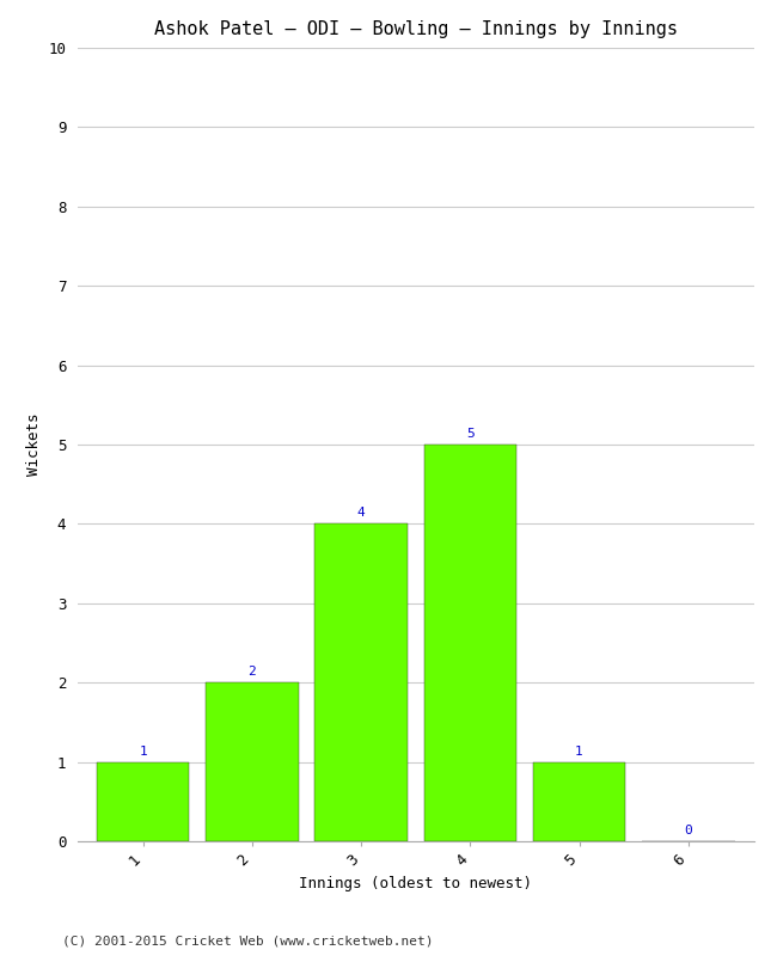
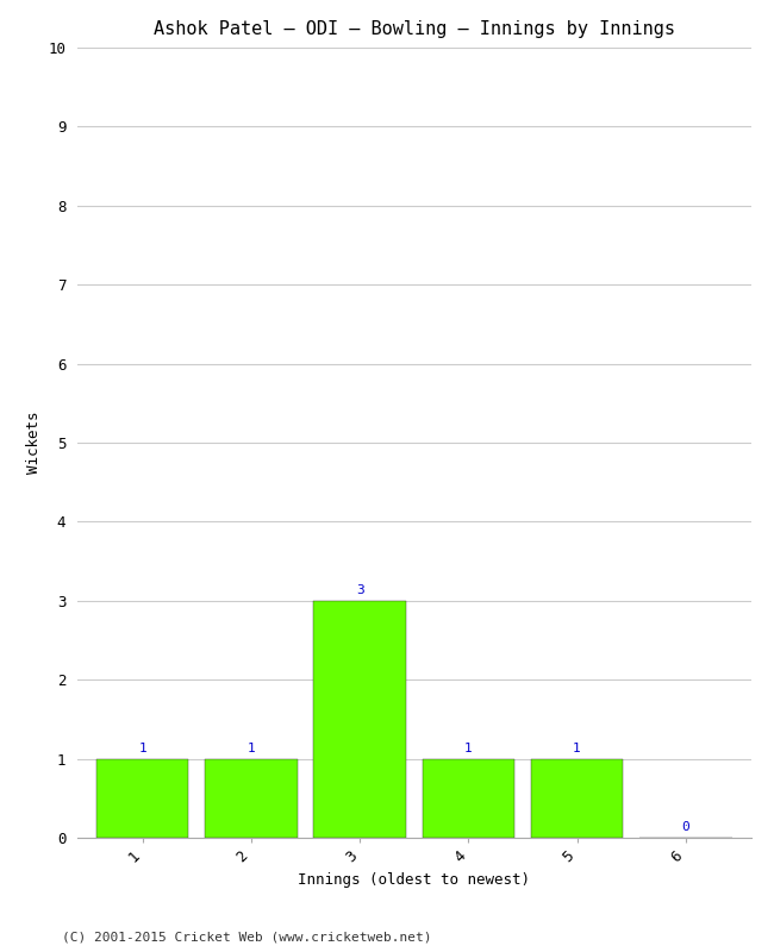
2: 2 -> 1
3: 4 -> 3
4: 5 -> 1
